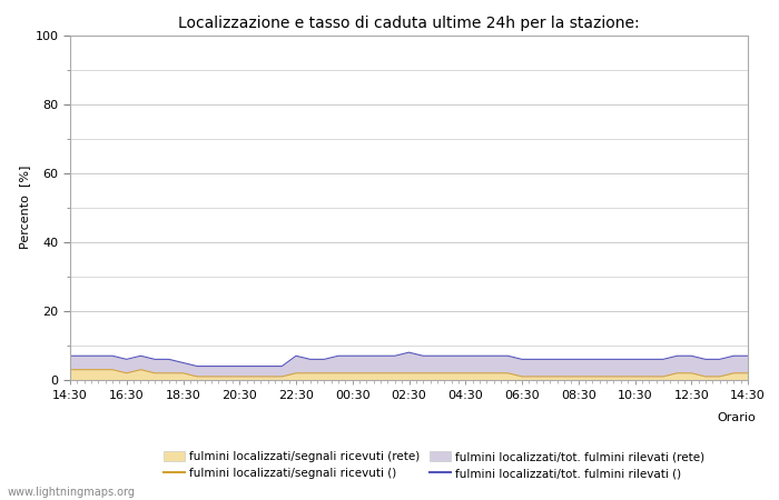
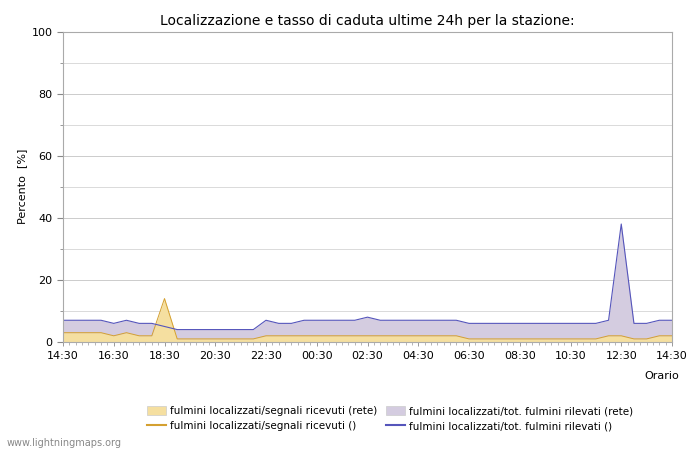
fulmini localizzati/segnali ricevuti ()/18:30: 2 -> 14
fulmini localizzati/tot. fulmini rilevati ()/12:30: 7 -> 38
